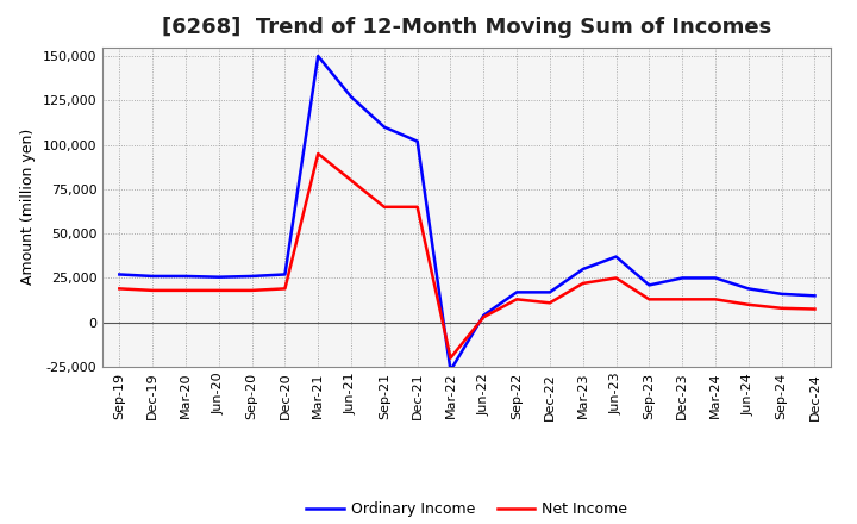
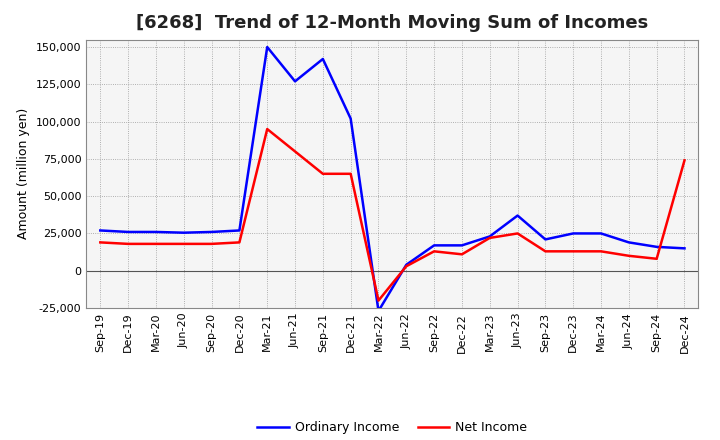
Ordinary Income/Sep-21: 110,000 -> 142,000
Ordinary Income/Mar-23: 30,000 -> 23,000
Net Income/Dec-24: 8,000 -> 74,000
